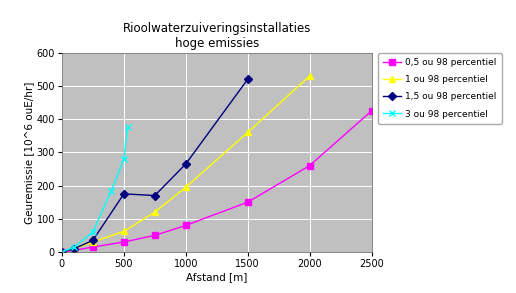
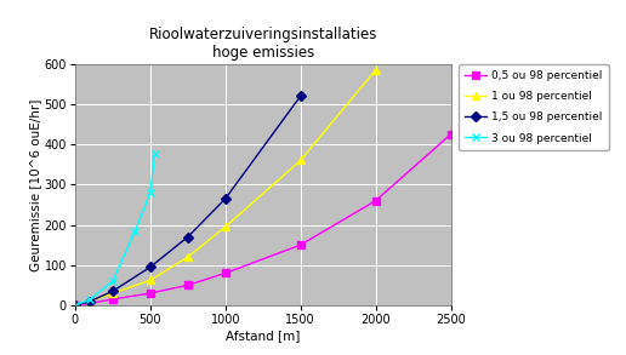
1,5 ou 98 percentiel/500: 175 -> 95
1 ou 98 percentiel/2000: 530 -> 585
